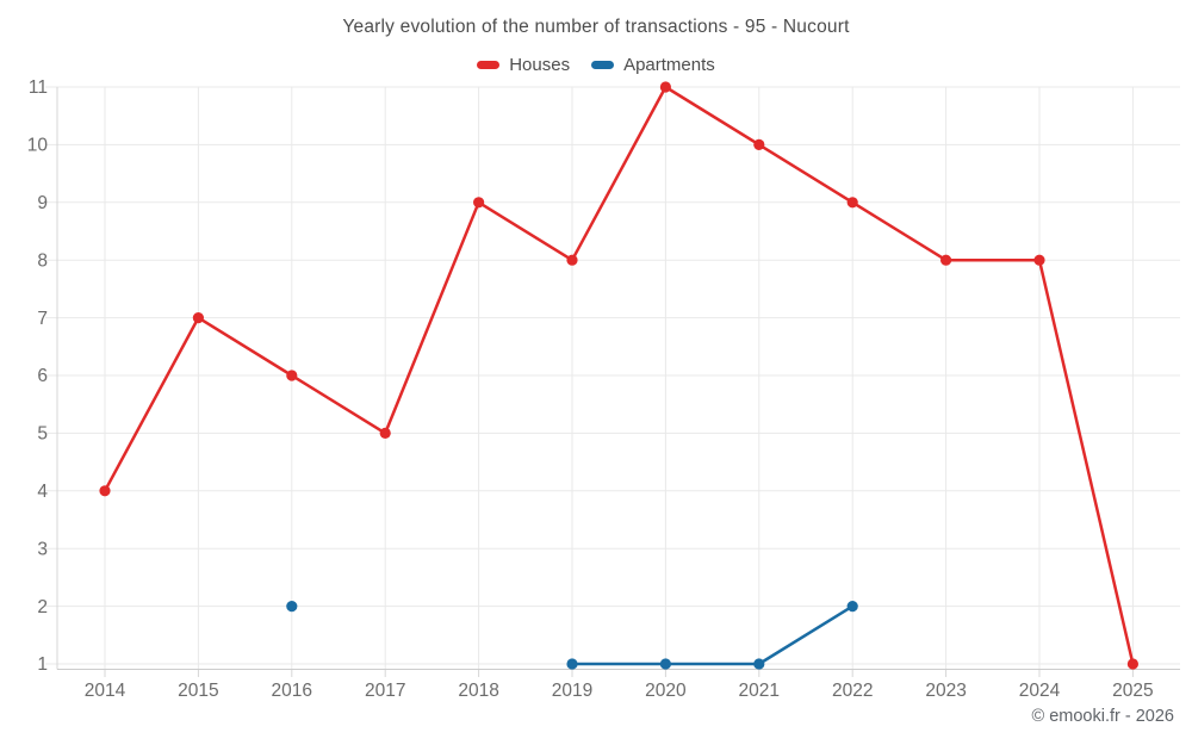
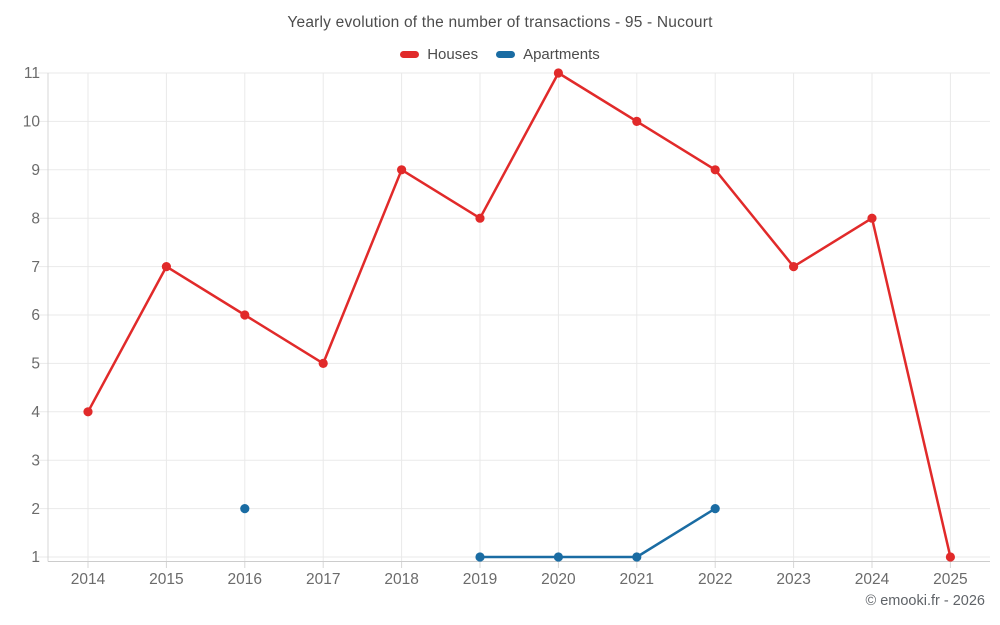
Houses/2023: 8 -> 7
